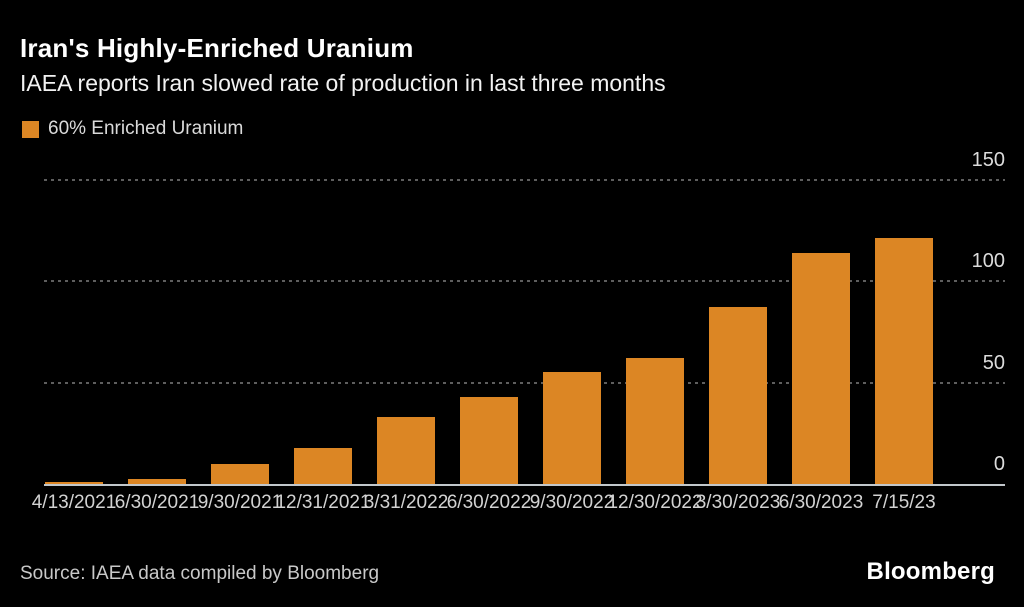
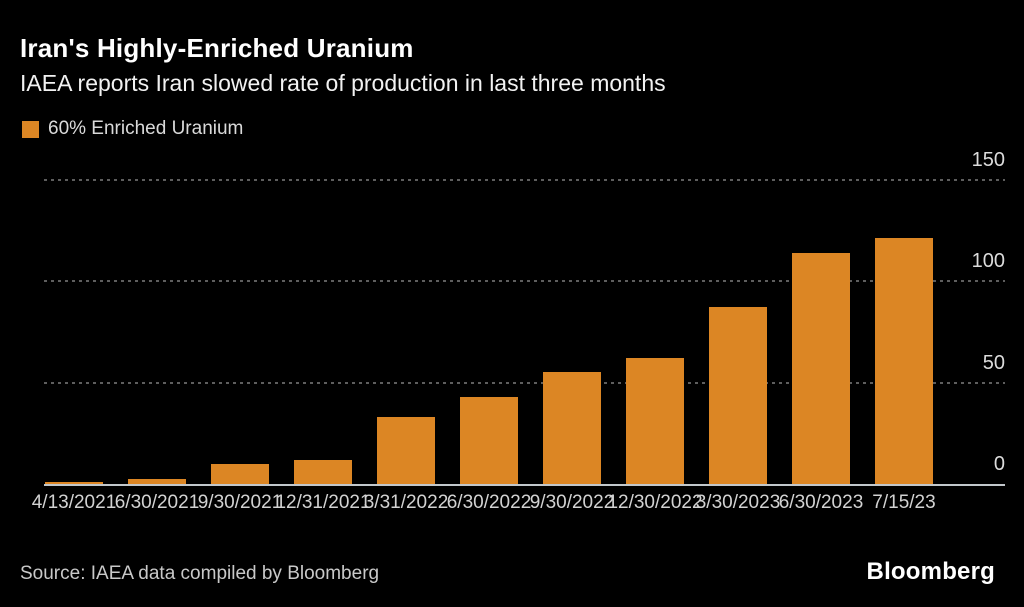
12/31/2021: 18 -> 12
